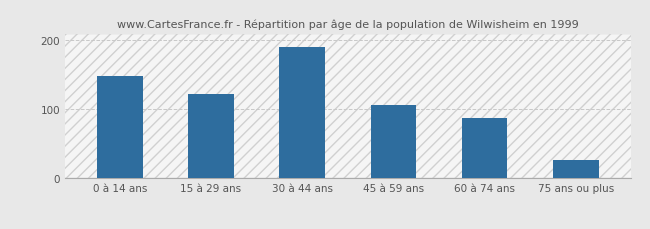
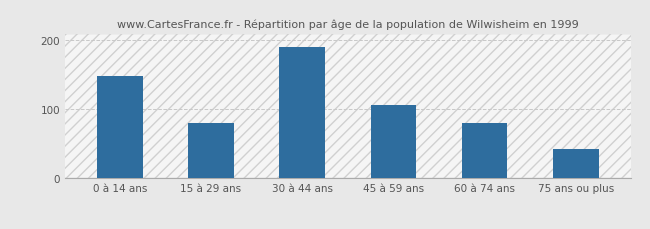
15 à 29 ans: 122 -> 80
60 à 74 ans: 88 -> 80
75 ans ou plus: 26 -> 42
